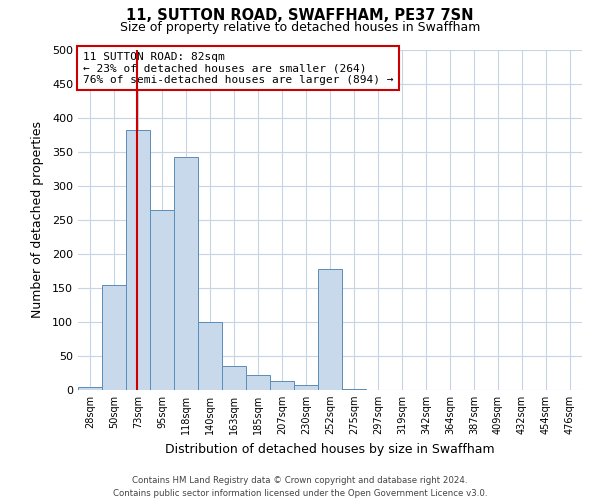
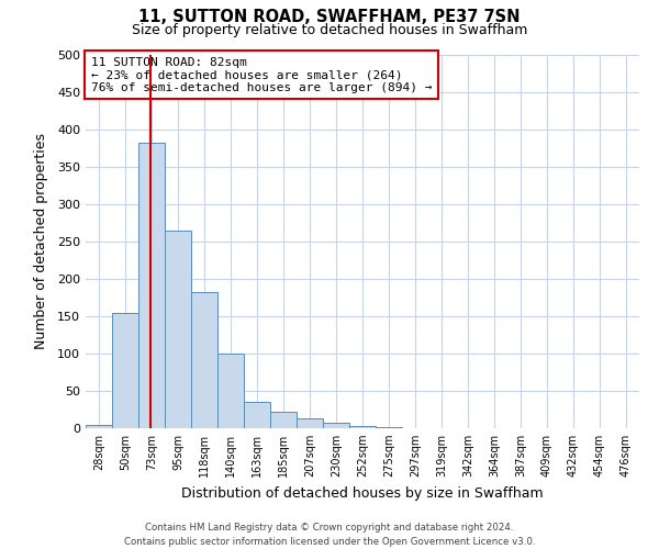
118sqm: 342 -> 183
252sqm: 178 -> 3
